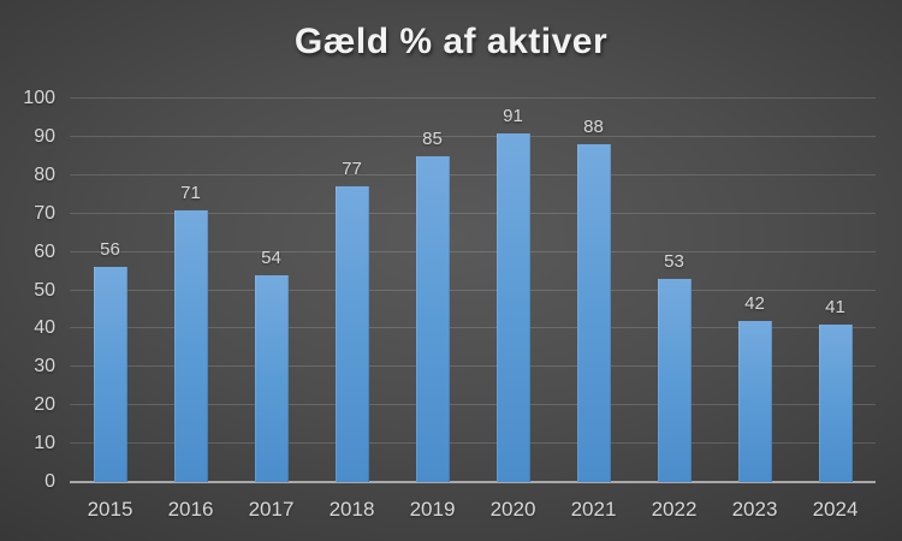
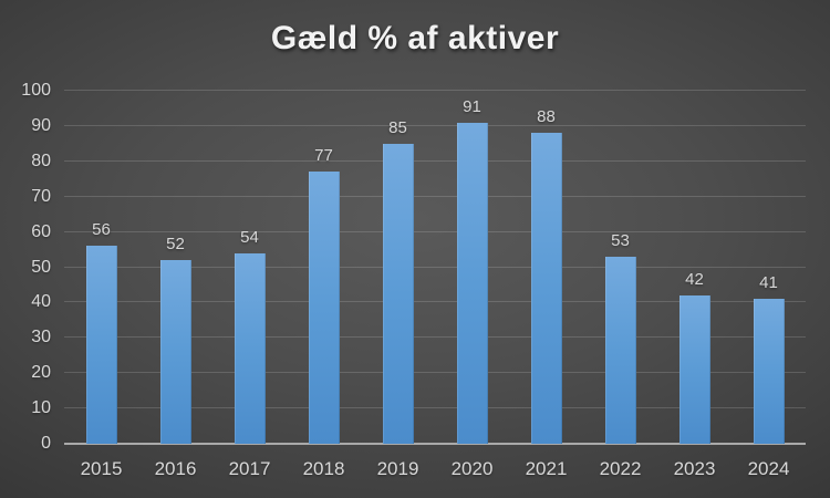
2016: 71 -> 52
